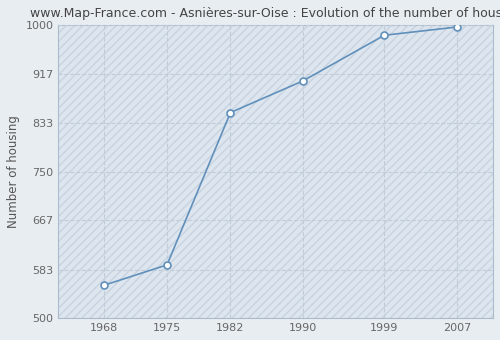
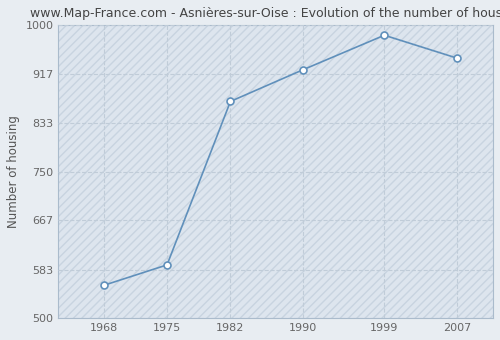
1982: 851 -> 870
1990: 905 -> 924
2007: 997 -> 944
